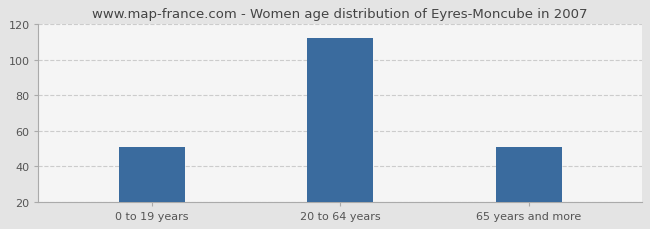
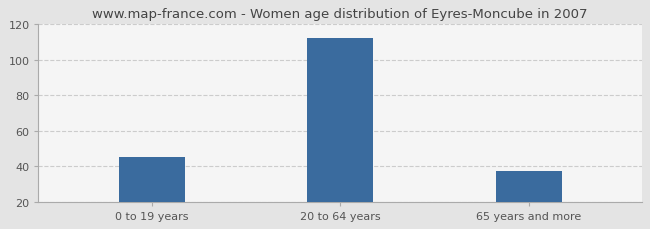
0 to 19 years: 51 -> 45
65 years and more: 51 -> 37
